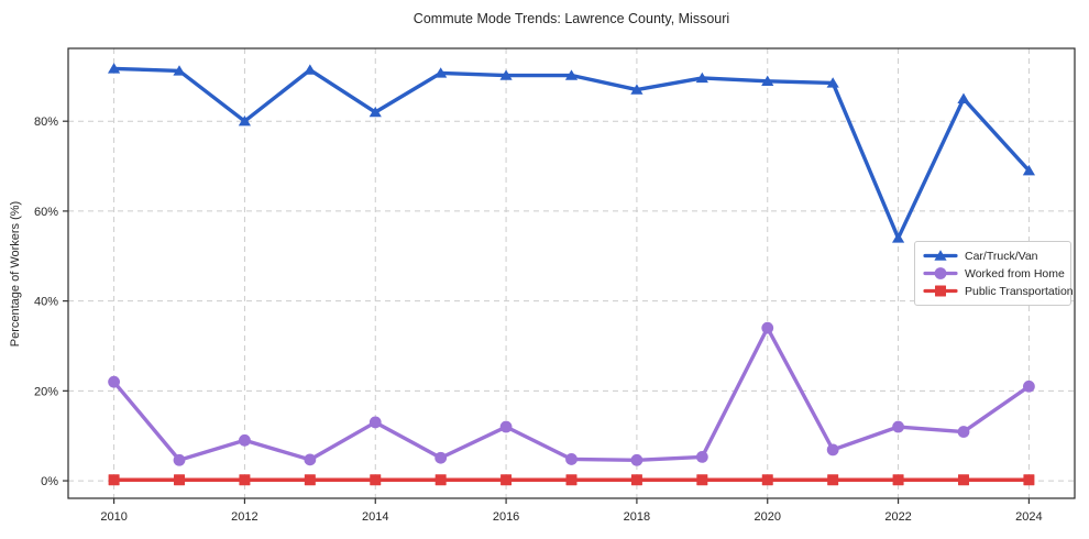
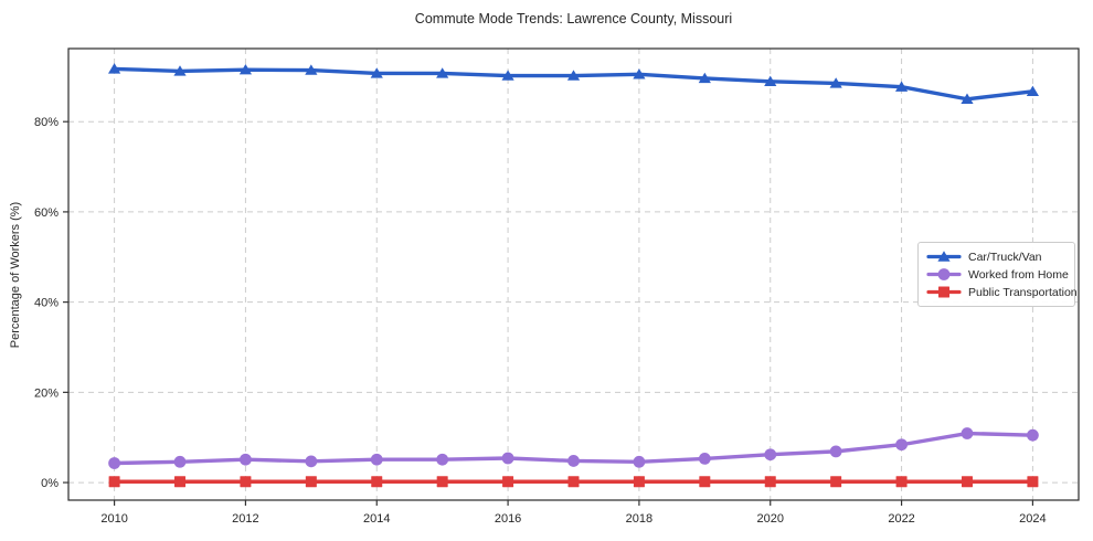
Worked from Home/2010: 22% -> 4%
Car/Truck/Van/2012: 80% -> 92%
Worked from Home/2012: 9% -> 5%
Car/Truck/Van/2014: 82% -> 91%
Worked from Home/2014: 13% -> 5%
Worked from Home/2016: 12% -> 5%
Car/Truck/Van/2018: 87% -> 90%
Worked from Home/2020: 34% -> 6%
Car/Truck/Van/2022: 54% -> 88%
Worked from Home/2022: 12% -> 8%
Car/Truck/Van/2024: 69% -> 87%
Worked from Home/2024: 21% -> 10%
